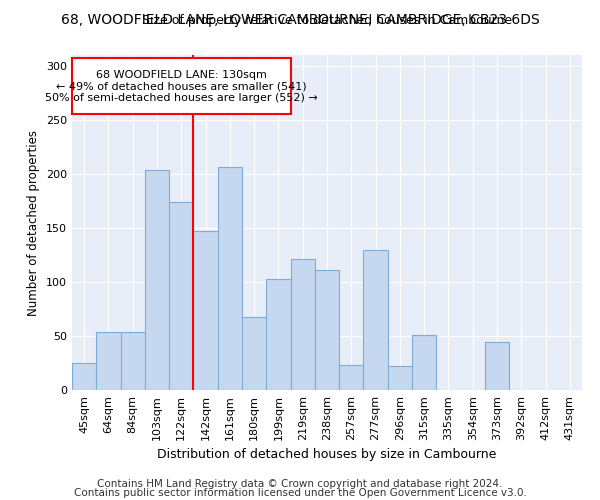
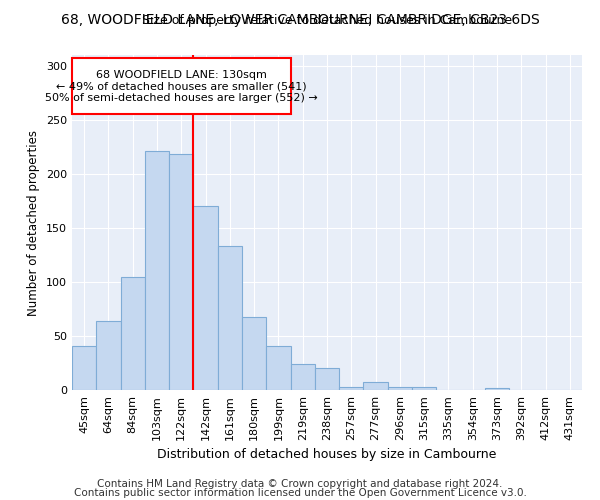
45sqm: 25 -> 41
64sqm: 54 -> 64
84sqm: 54 -> 105
103sqm: 204 -> 221
122sqm: 174 -> 218
142sqm: 147 -> 170
161sqm: 206 -> 133
199sqm: 103 -> 41
219sqm: 121 -> 24
238sqm: 111 -> 20
257sqm: 23 -> 3
277sqm: 130 -> 7
296sqm: 22 -> 3
315sqm: 51 -> 3
373sqm: 44 -> 2
